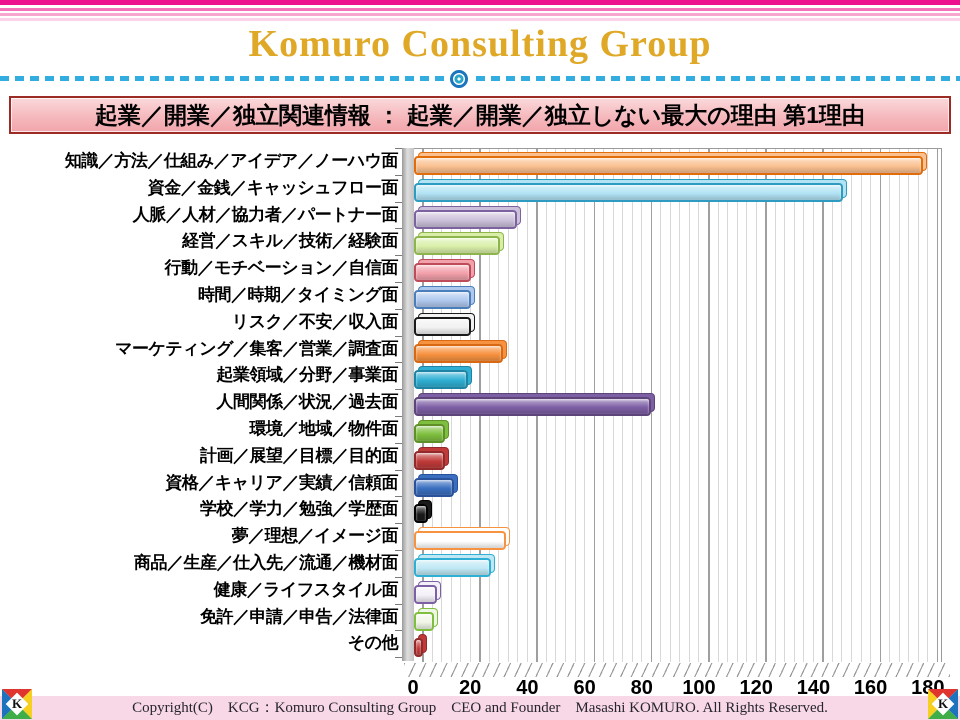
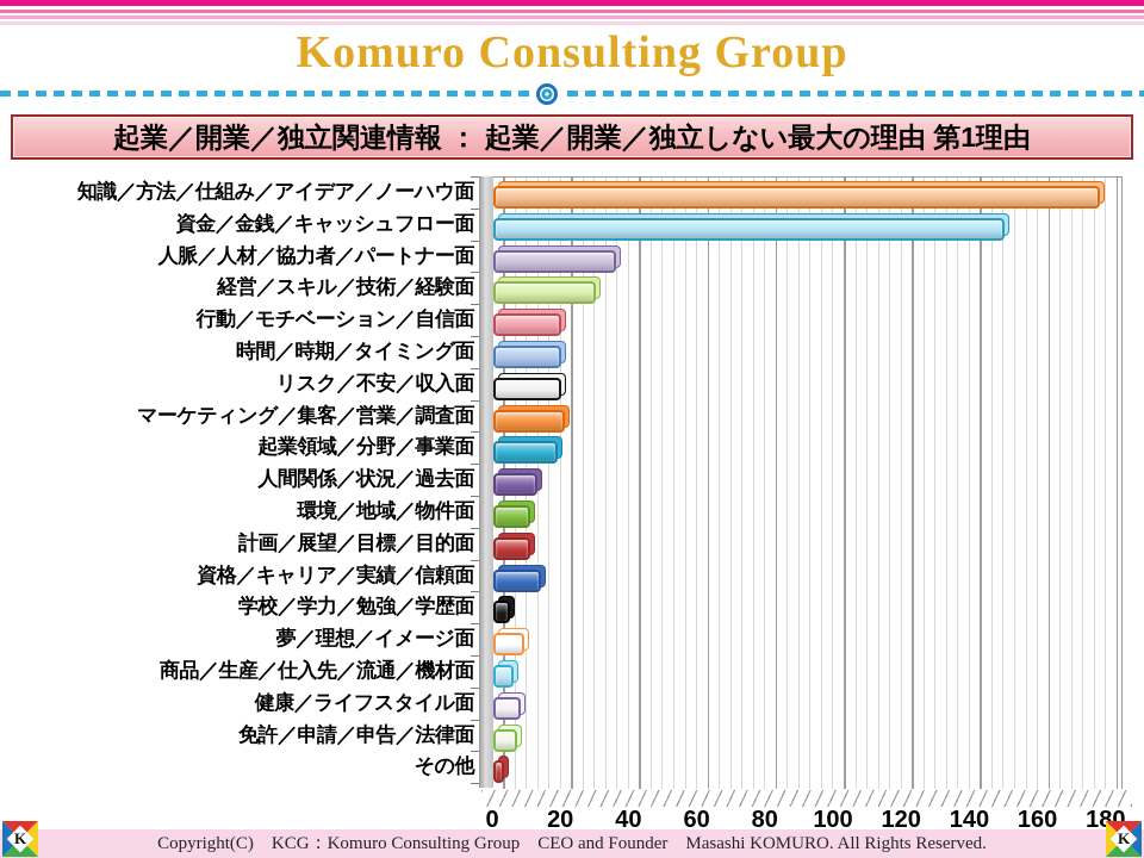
マーケティング／集客／営業／調査面: 31 -> 21
人間関係／状況／過去面: 83 -> 13
夢／理想／イメージ面: 32 -> 9
商品／生産／仕入先／流通／機材面: 27 -> 6
